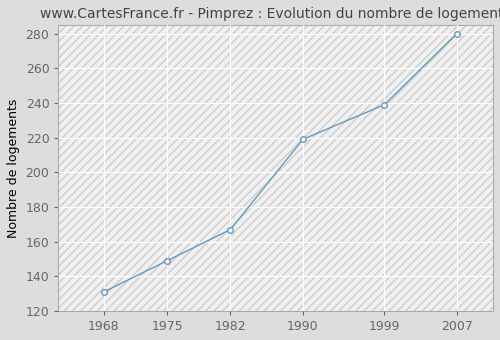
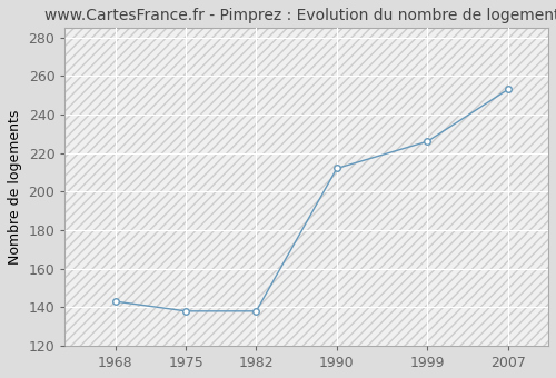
1968: 131 -> 143
1975: 149 -> 138
1982: 167 -> 138
1990: 219 -> 212
1999: 239 -> 226
2007: 280 -> 253
